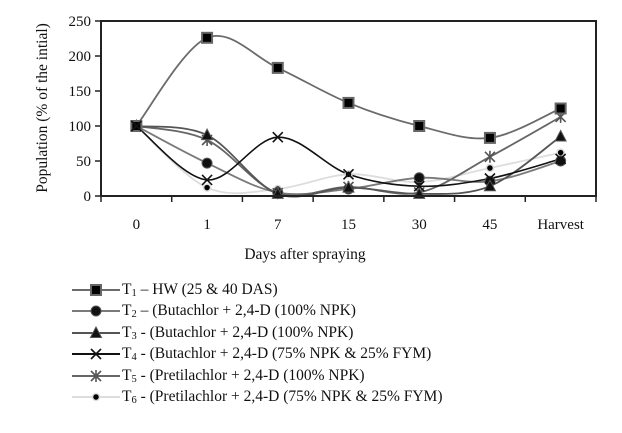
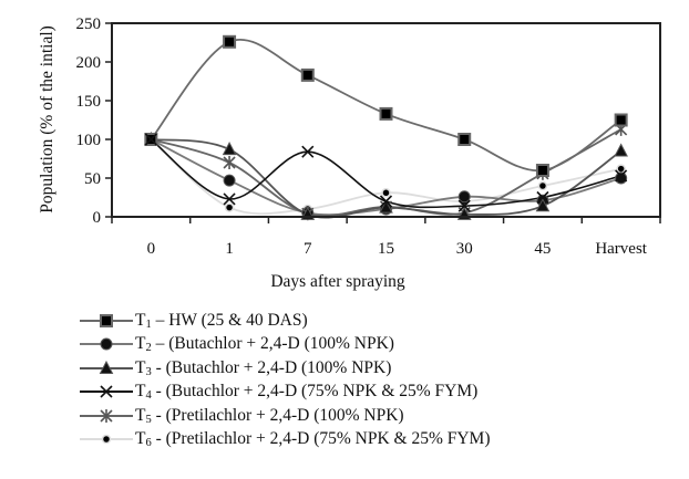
- (Pretilachlor + 2,4-D (100% NPK)/1: 80 -> 70
- (Butachlor + 2,4-D (75% NPK & 25% FYM)/15: 30 -> 20
– HW (25 & 40 DAS)/45: 80 -> 60
